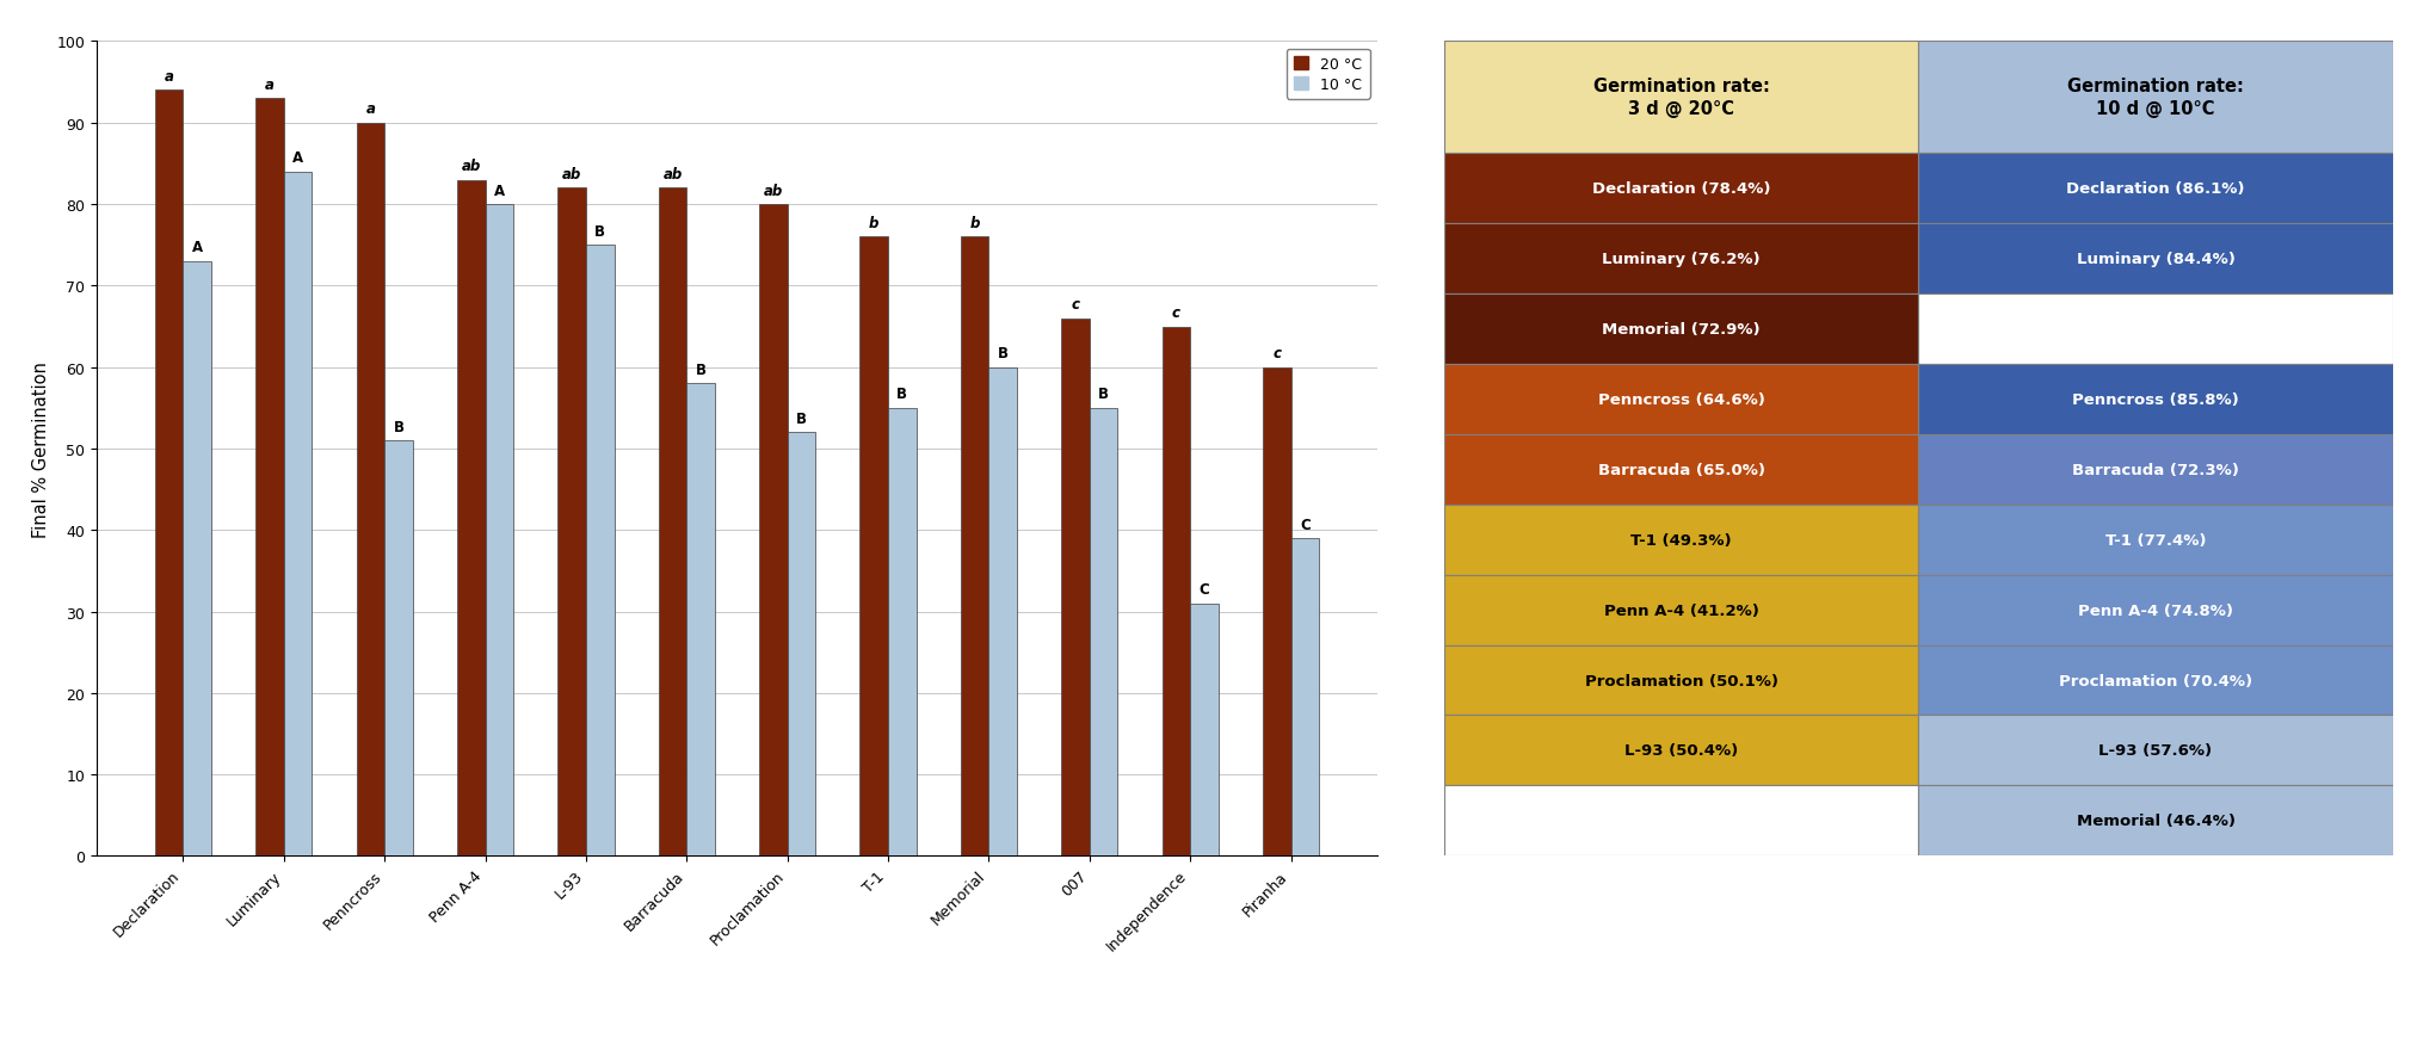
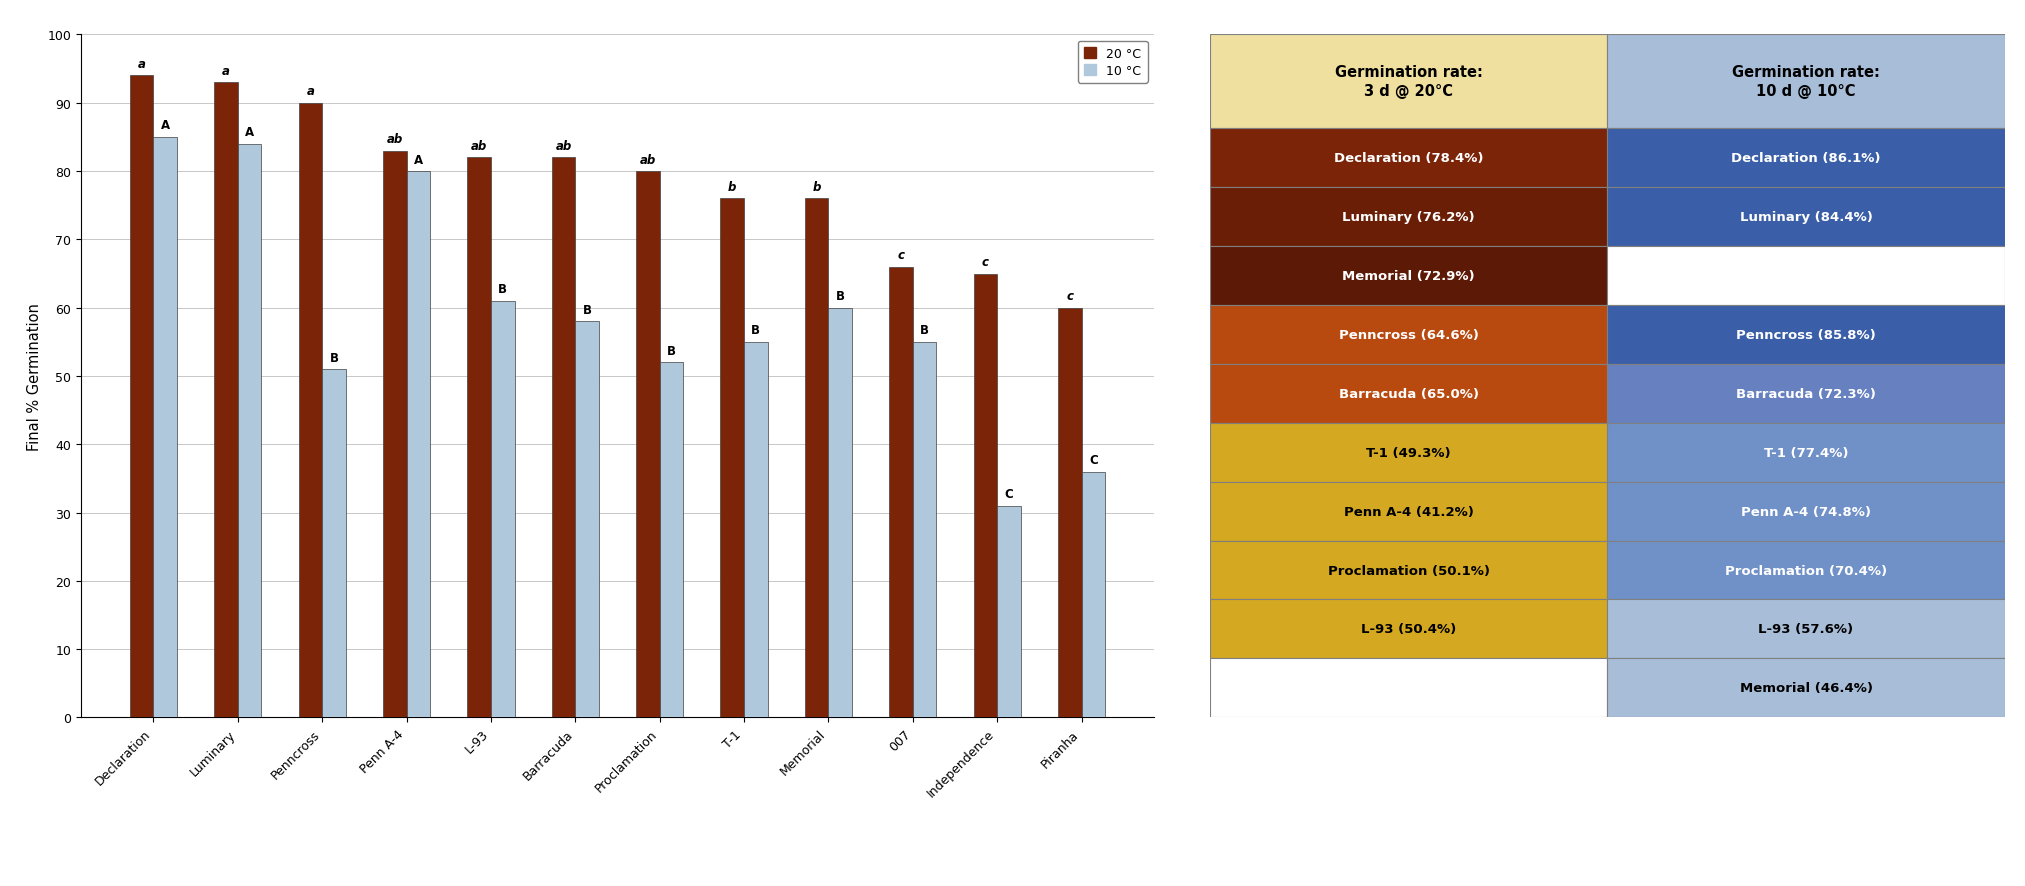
10 °C/Declaration: 73 -> 85
10 °C/L-93: 75 -> 61
10 °C/Piranha: 39 -> 36
